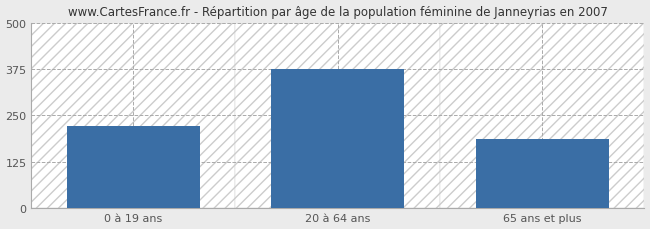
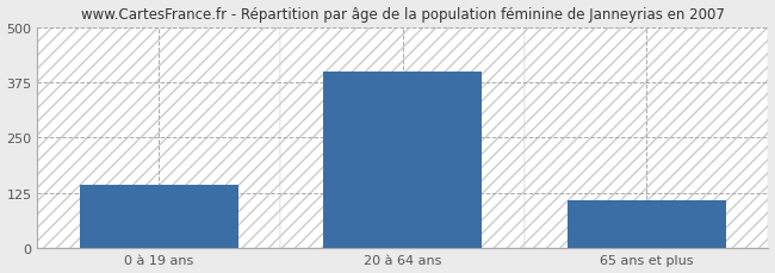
0 à 19 ans: 220 -> 143
20 à 64 ans: 375 -> 400
65 ans et plus: 185 -> 108
